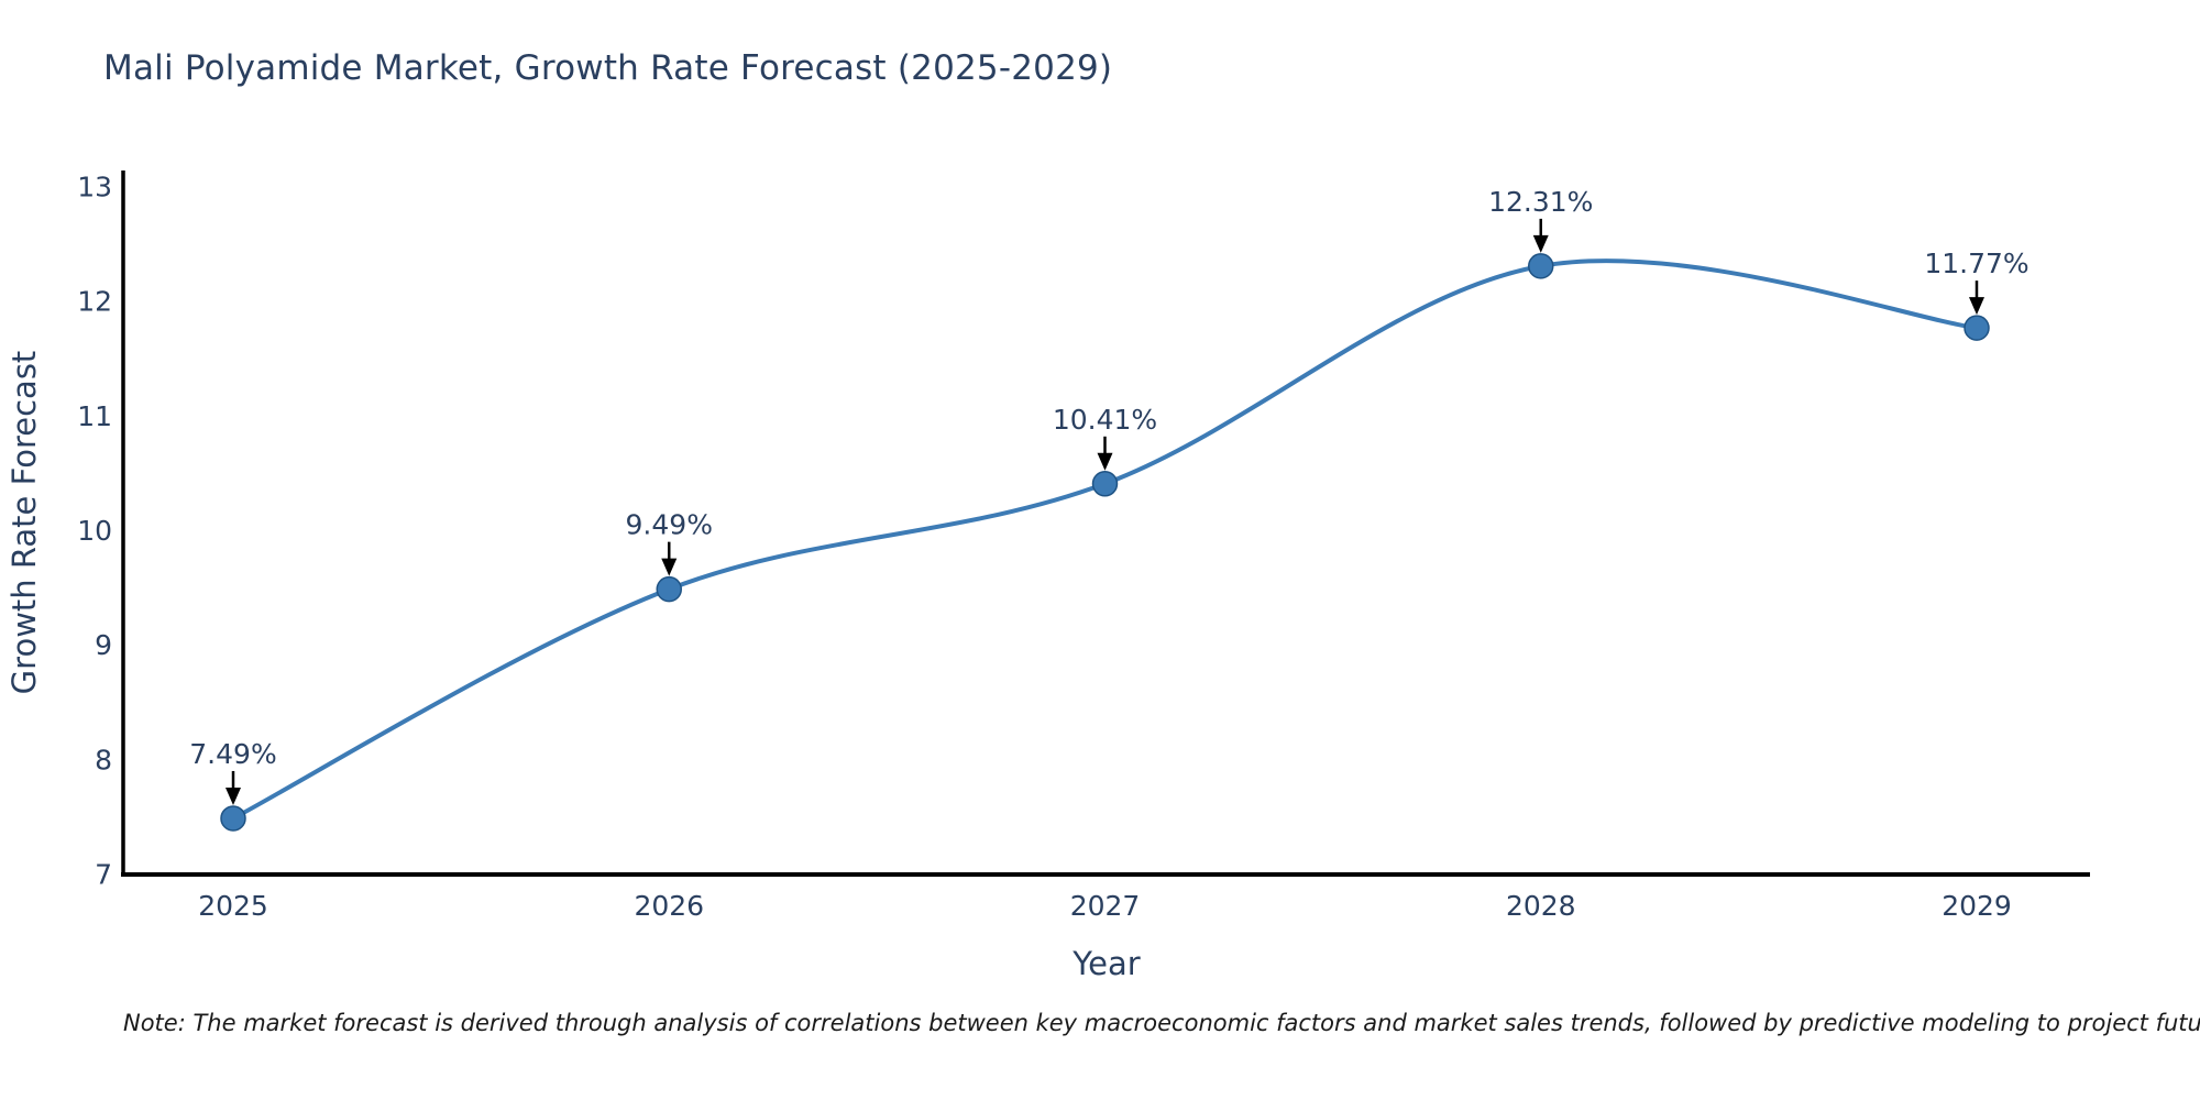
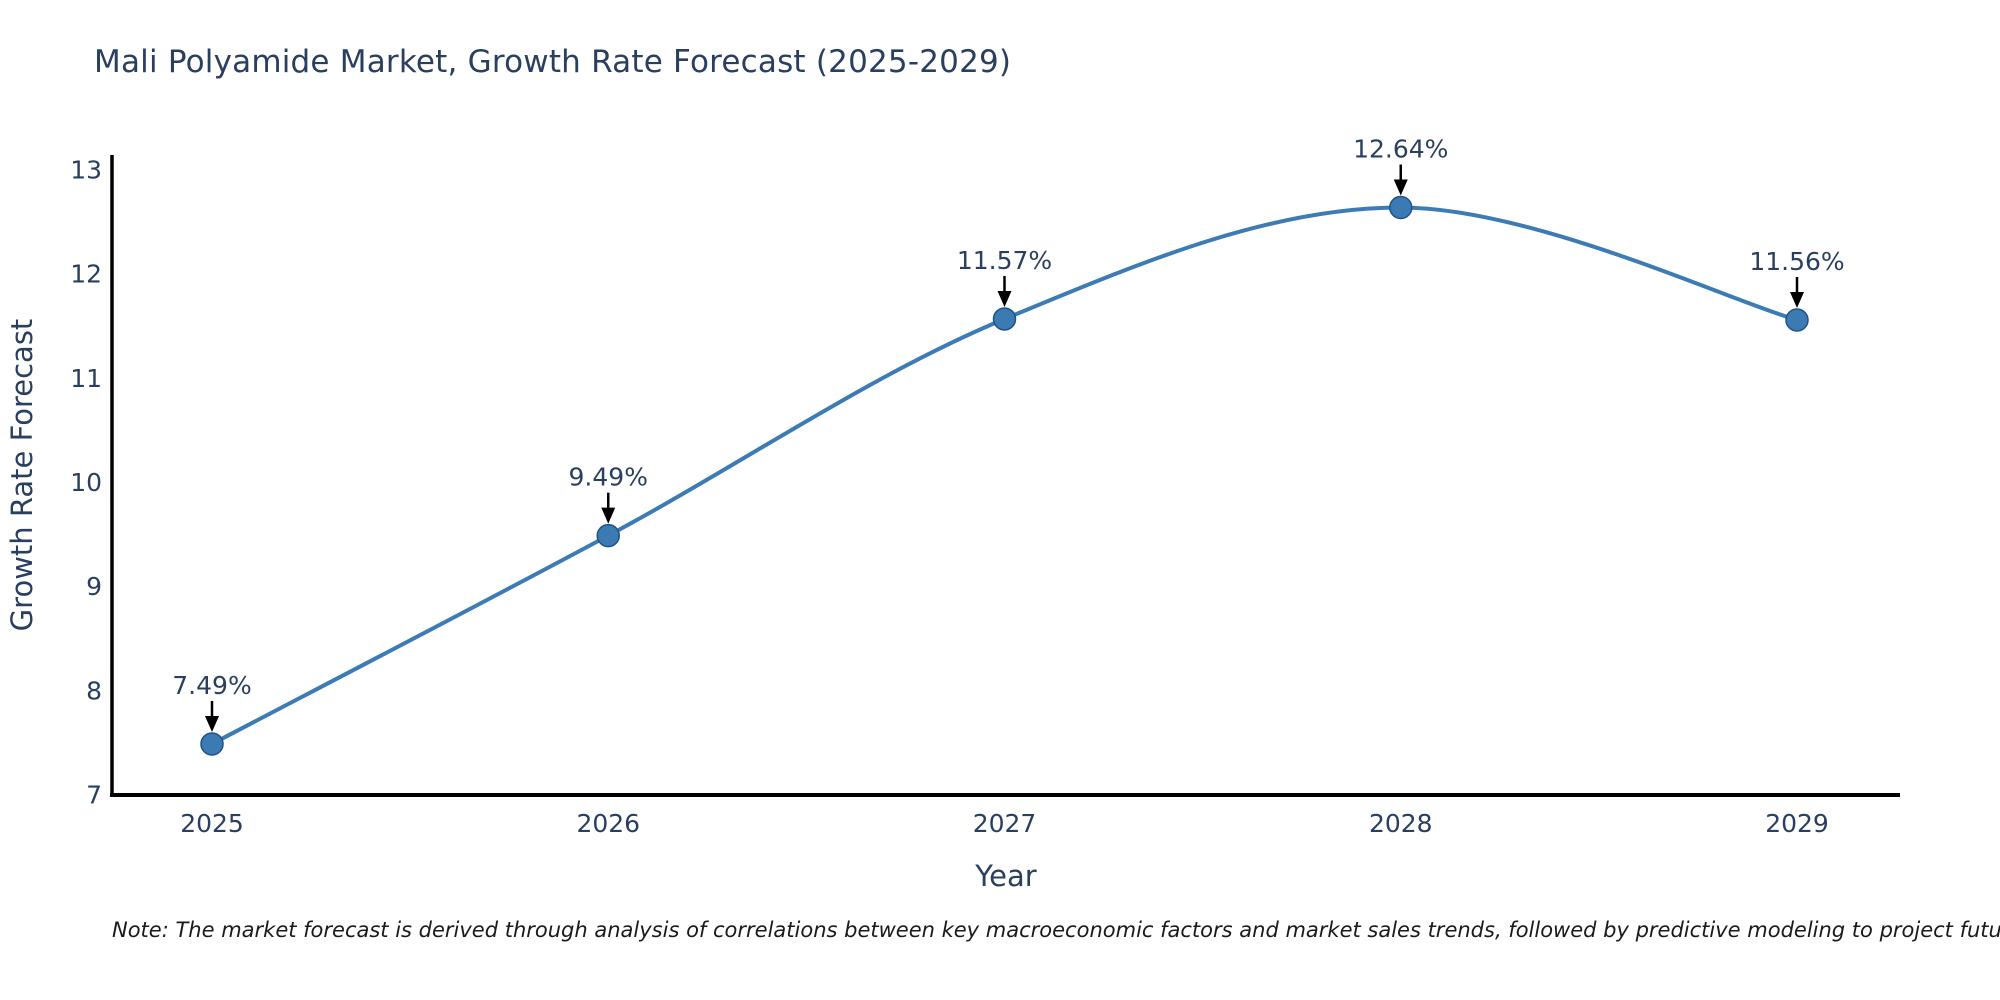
2027: 10.41% -> 11.57%
2028: 12.31% -> 12.64%
2029: 11.77% -> 11.56%
